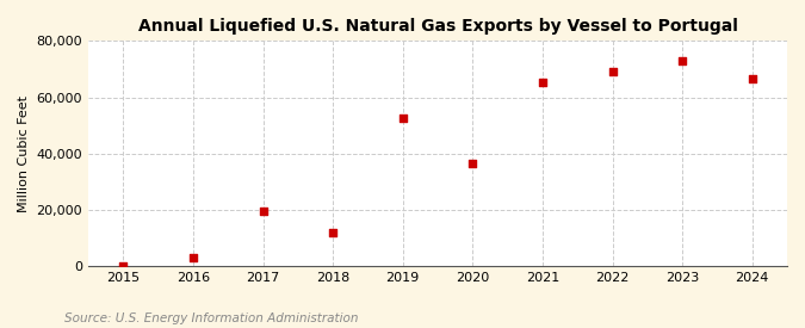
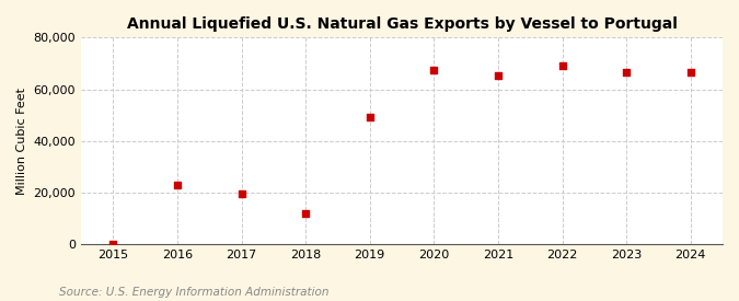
2016: 3,200 -> 23,000
2019: 52,800 -> 49,000
2020: 36,500 -> 67,500
2023: 72,800 -> 66,500
